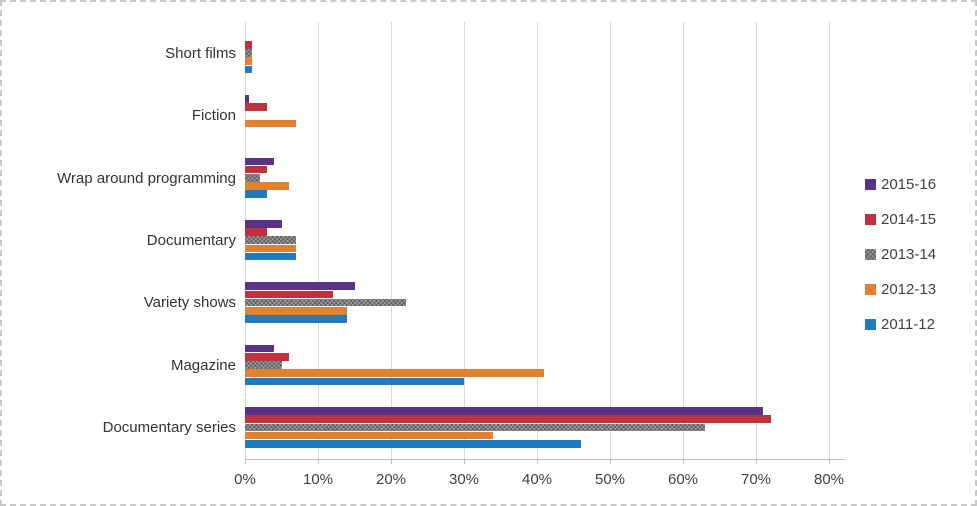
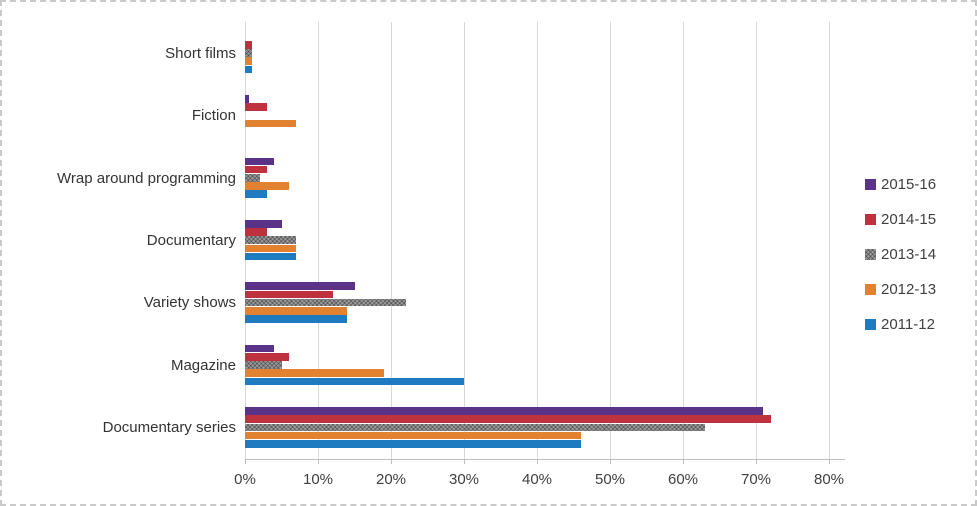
2012-13/Magazine: 41% -> 19%
2012-13/Documentary series: 34% -> 46%
